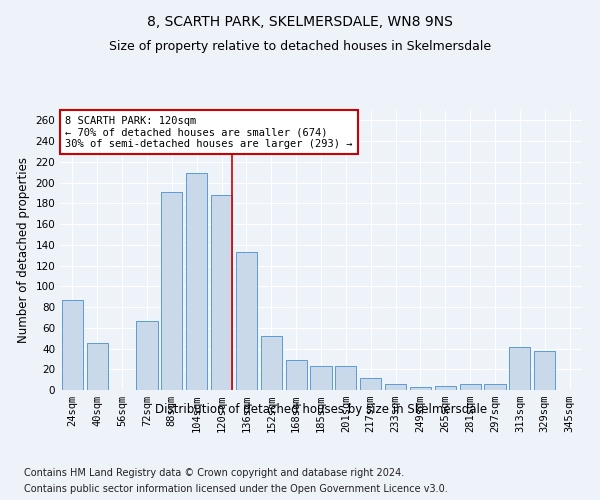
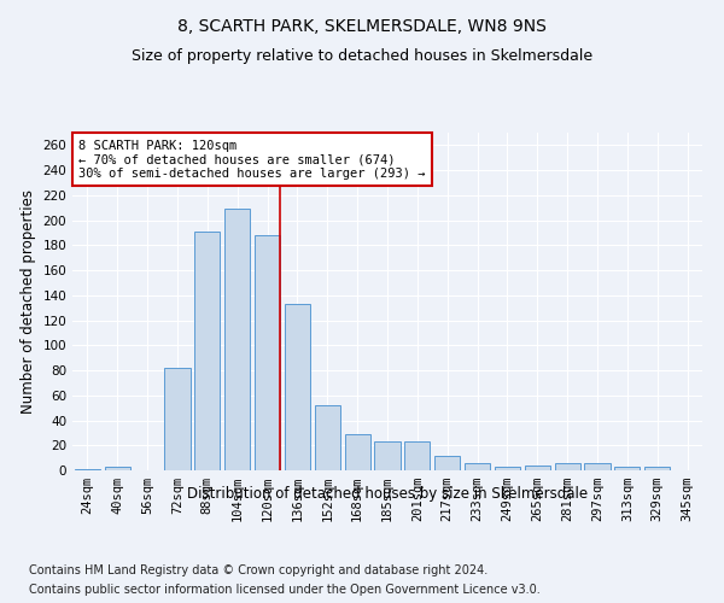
24sqm: 87 -> 1
40sqm: 45 -> 3
72sqm: 67 -> 82
313sqm: 41 -> 3
329sqm: 38 -> 3
